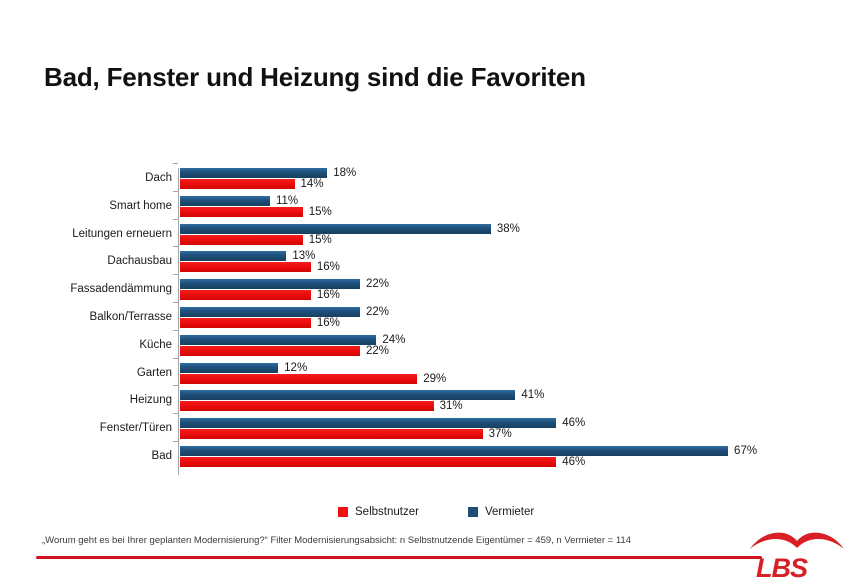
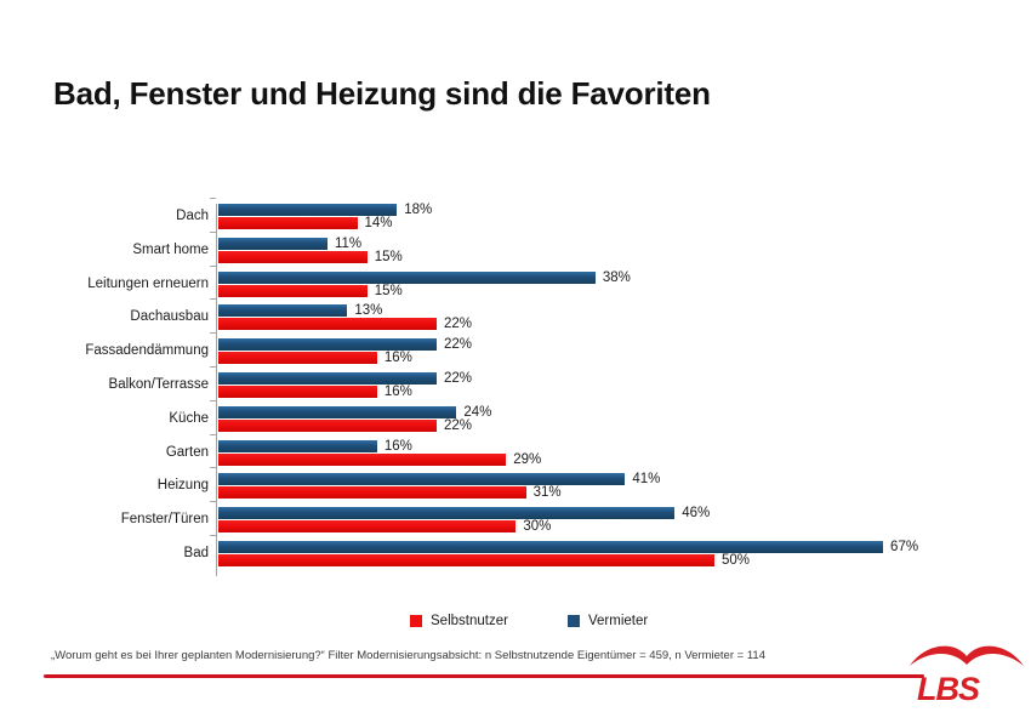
Selbstnutzer/Dachausbau: 16% -> 22%
Vermieter/Garten: 12% -> 16%
Selbstnutzer/Fenster/Türen: 37% -> 30%
Selbstnutzer/Bad: 46% -> 50%
